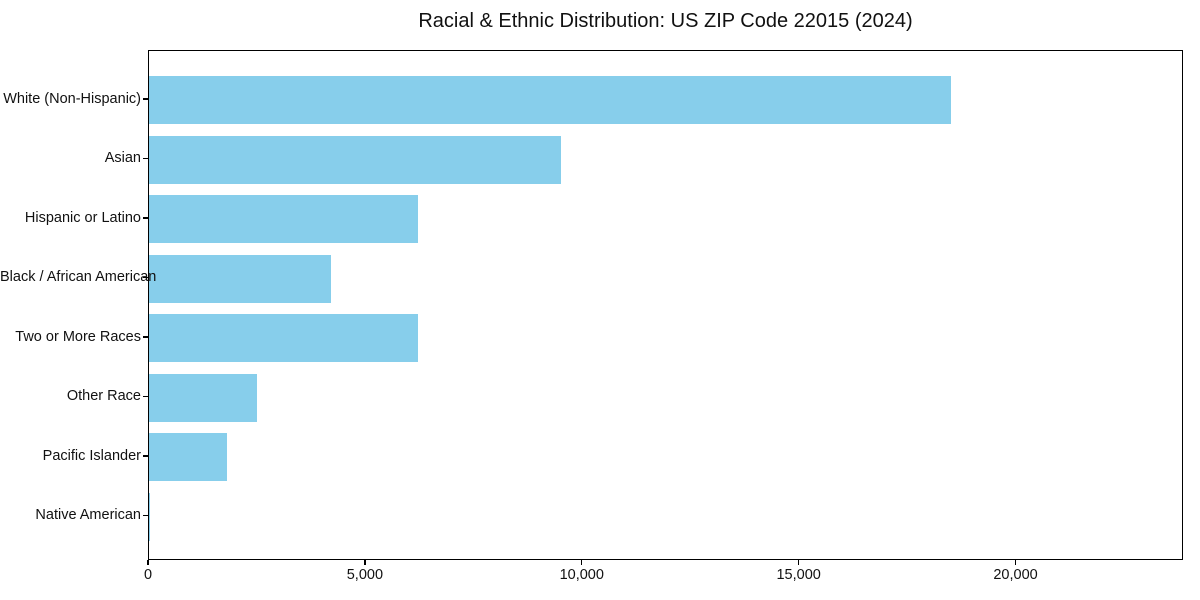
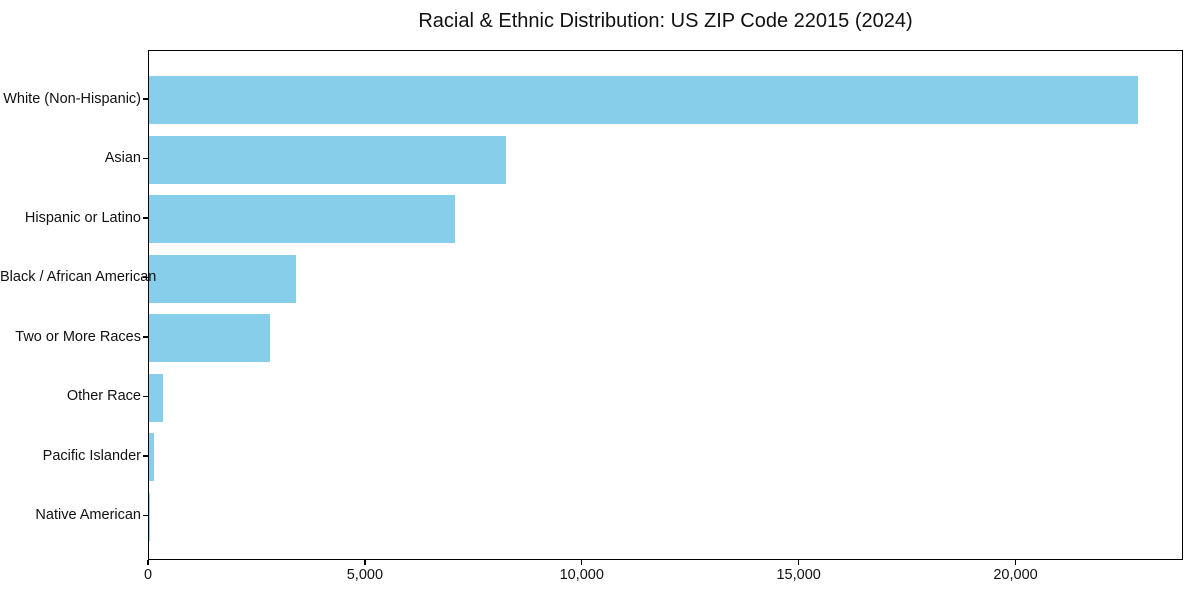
White (Non-Hispanic): 18500 -> 22800
Asian: 9500 -> 8200
Hispanic or Latino: 6200 -> 7000
Black / African American: 4200 -> 3400
Two or More Races: 6200 -> 2800
Other Race: 2500 -> 300
Pacific Islander: 1800 -> 100
